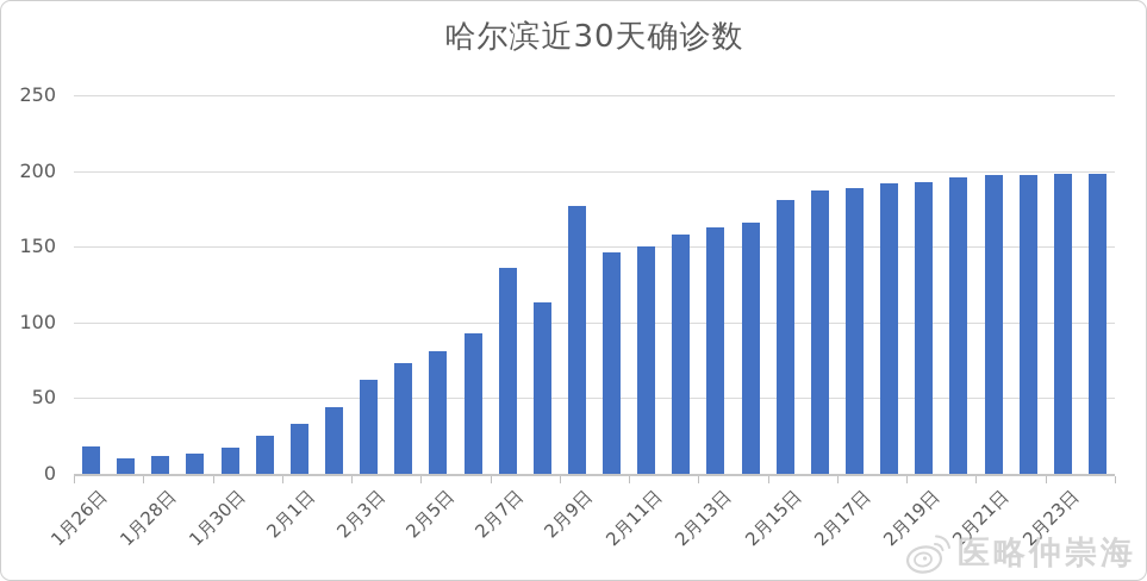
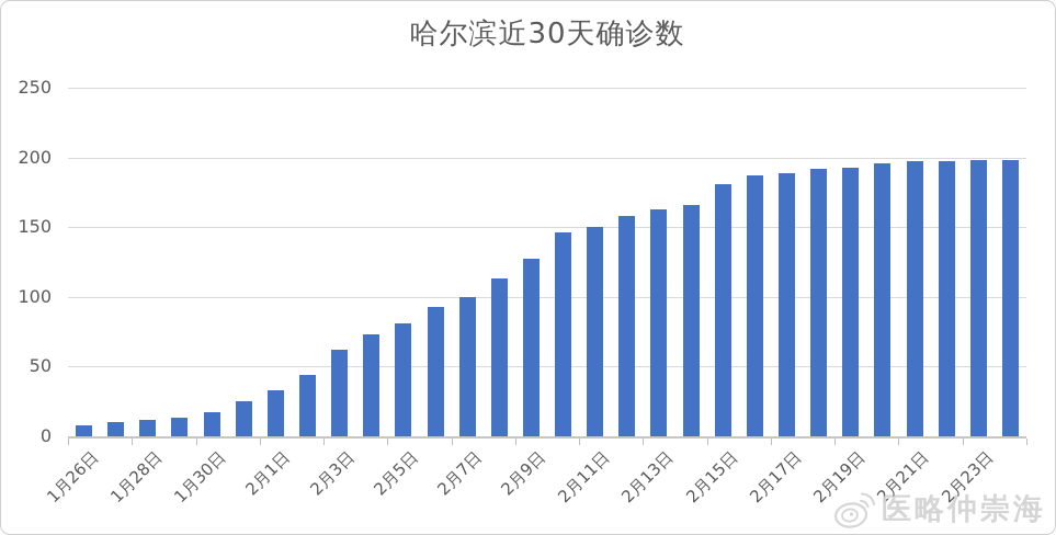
1月26日: 18 -> 8
2月7日: 136 -> 100
2月9日: 177 -> 127
